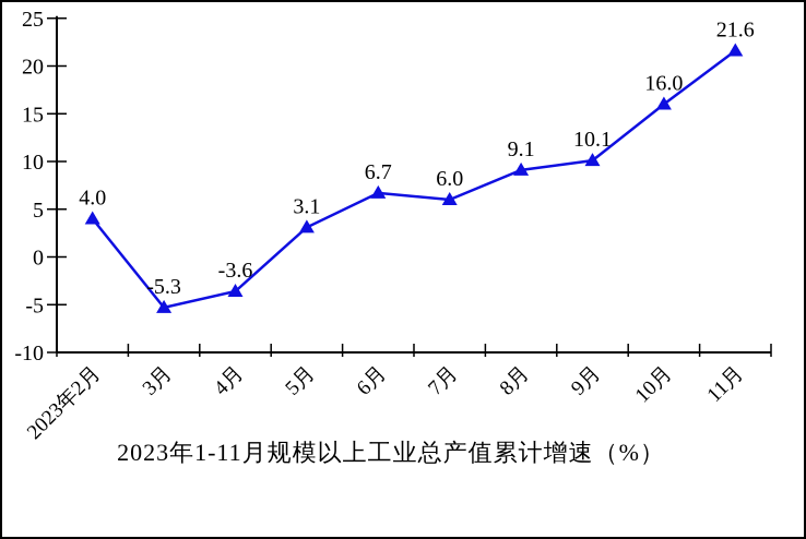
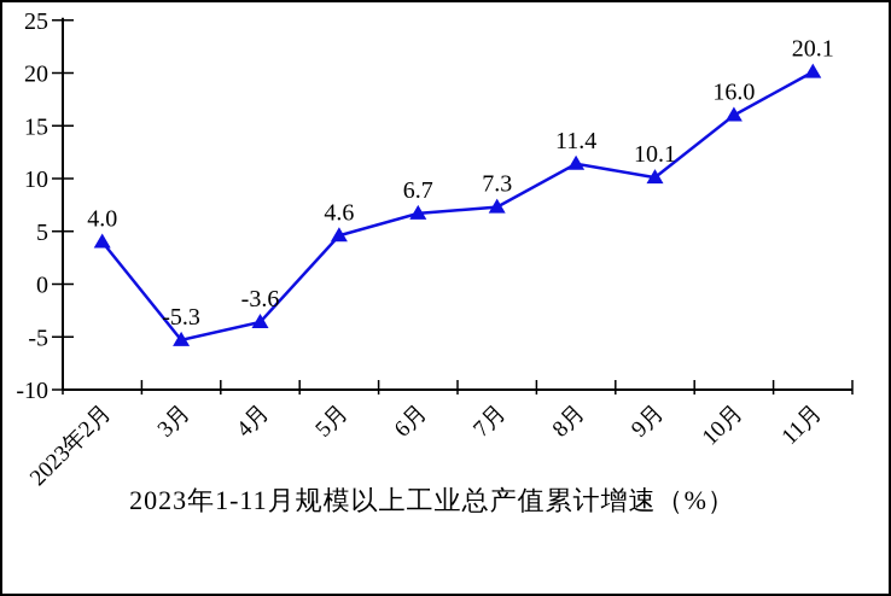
5月: 3.1 -> 4.6
7月: 6.0 -> 7.3
8月: 9.1 -> 11.4
11月: 21.6 -> 20.1
